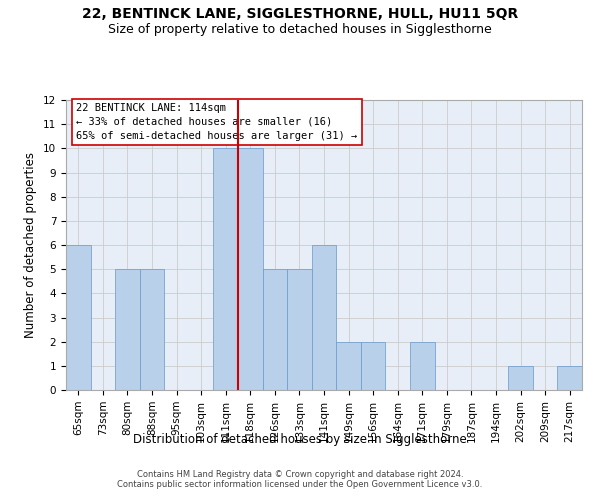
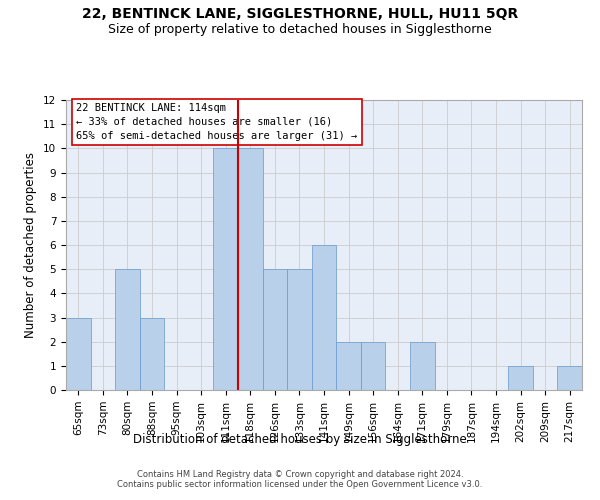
65sqm: 6 -> 3
88sqm: 5 -> 3
